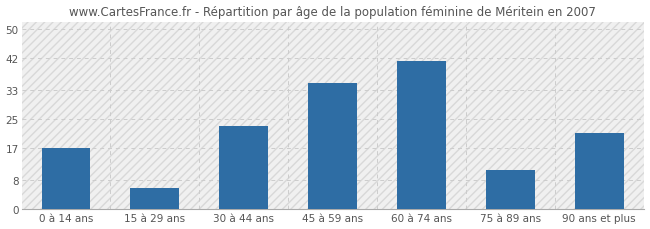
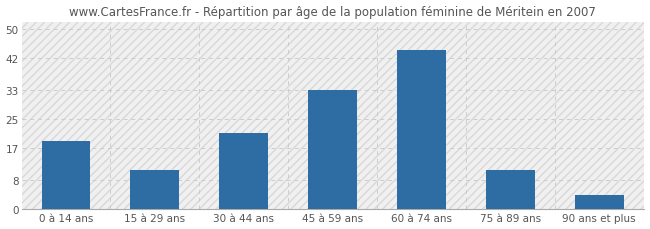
0 à 14 ans: 17 -> 19
15 à 29 ans: 6 -> 11
30 à 44 ans: 23 -> 21
45 à 59 ans: 35 -> 33
60 à 74 ans: 41 -> 44
90 ans et plus: 21 -> 4
